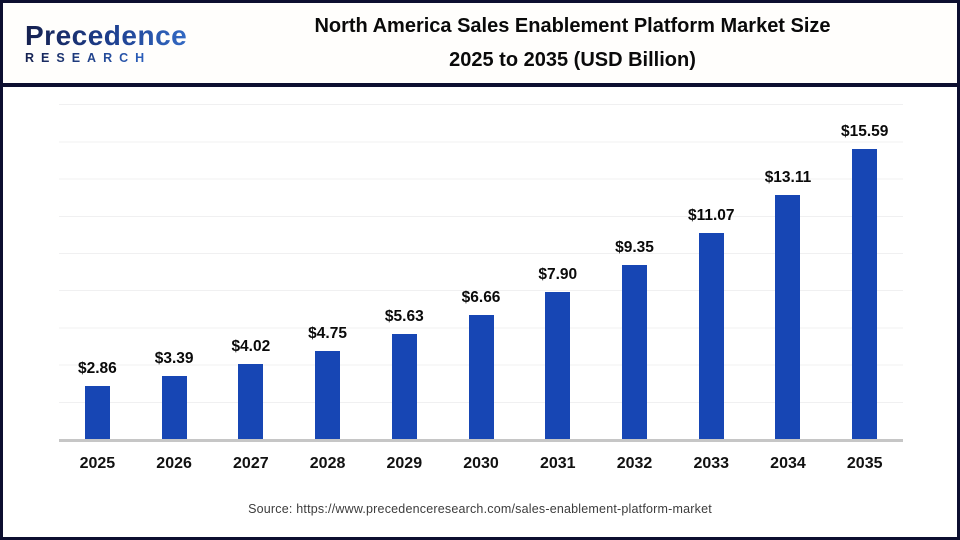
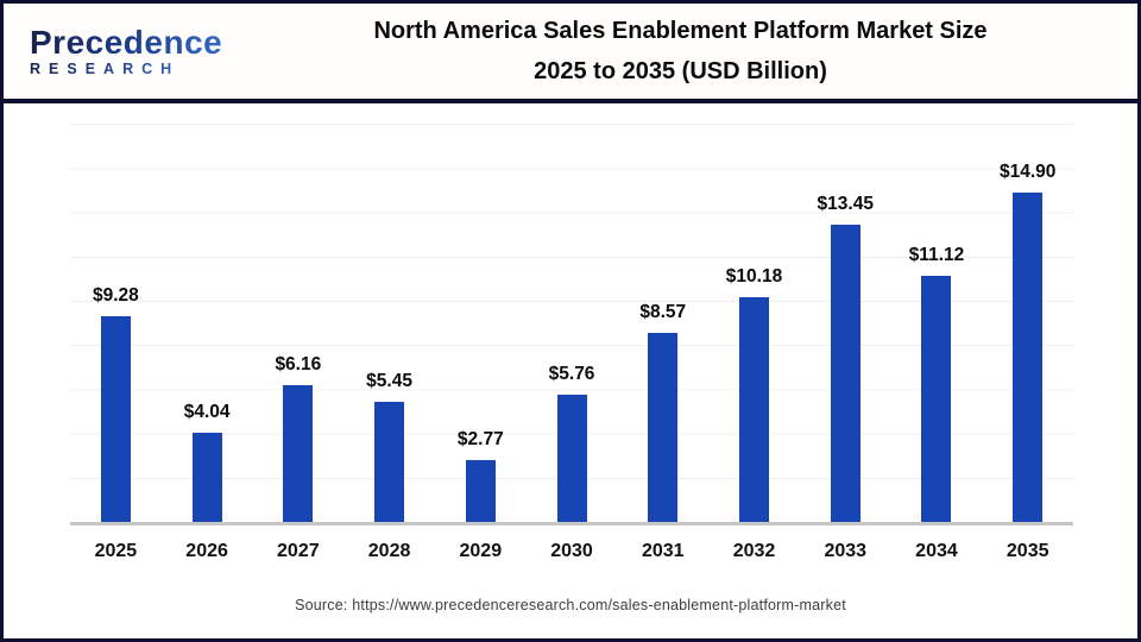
2025: $2.86 -> $9.28
2026: $3.39 -> $4.04
2027: $4.02 -> $6.16
2028: $4.75 -> $5.45
2029: $5.63 -> $2.77
2030: $6.66 -> $5.76
2031: $7.90 -> $8.57
2032: $9.35 -> $10.18
2033: $11.07 -> $13.45
2034: $13.11 -> $11.12
2035: $15.59 -> $14.90
